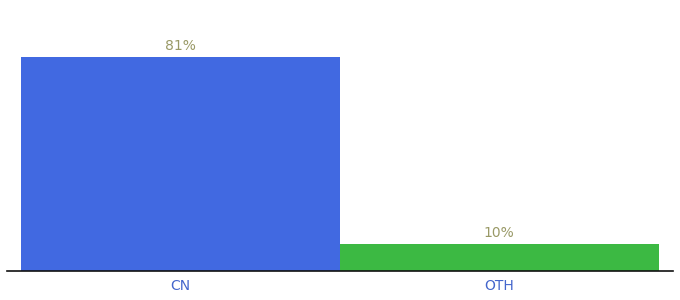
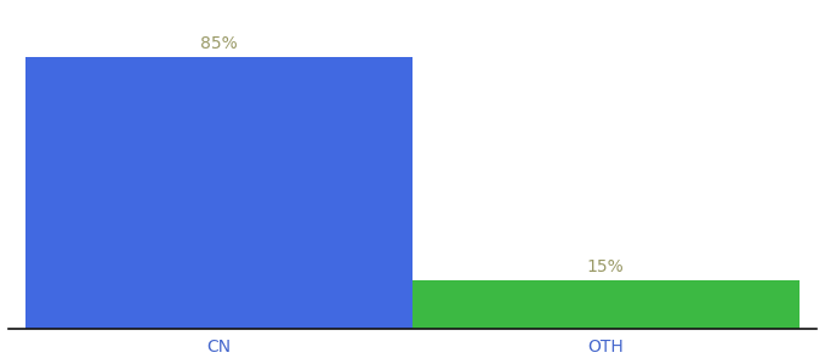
CN: 81% -> 85%
OTH: 10% -> 15%
